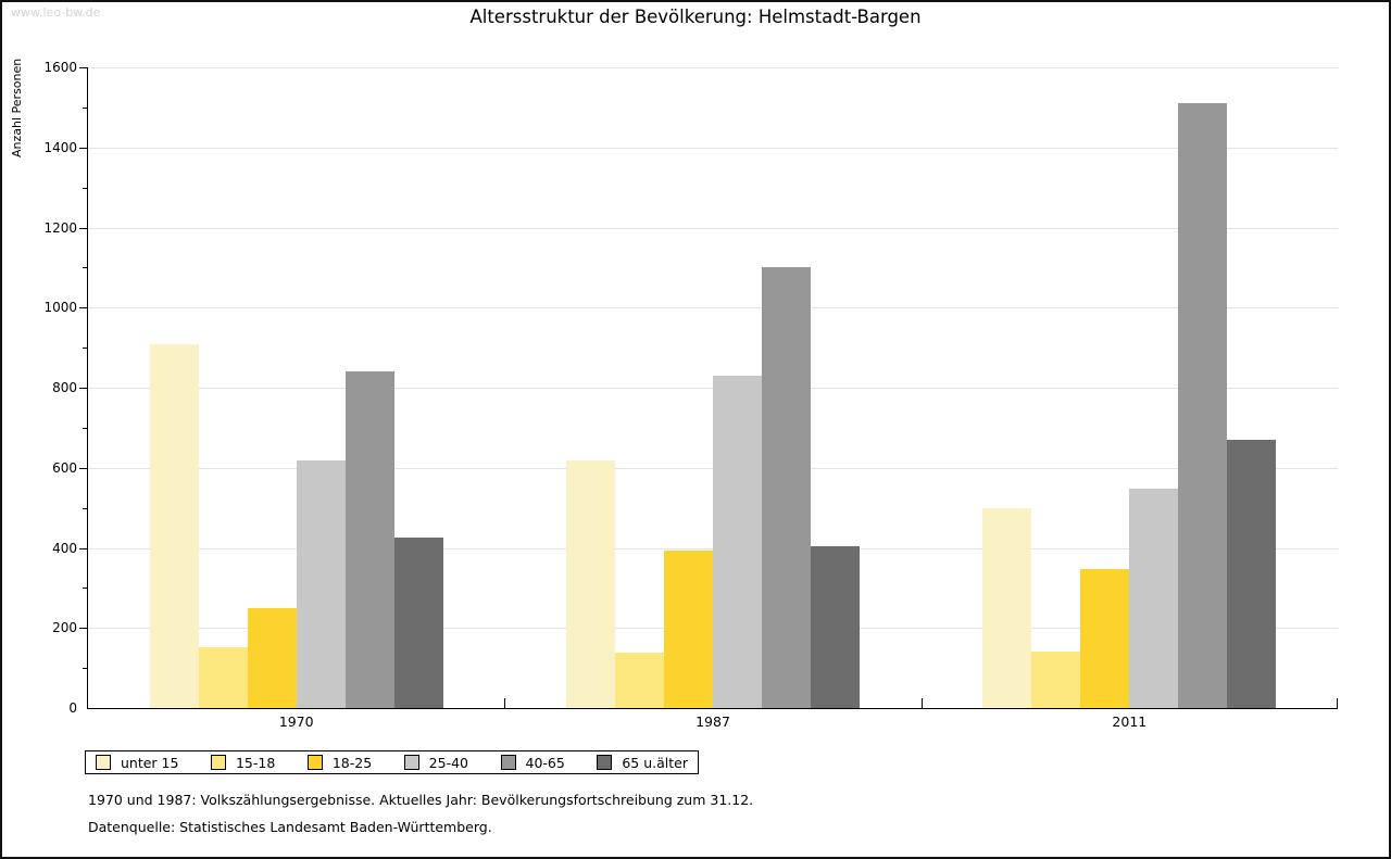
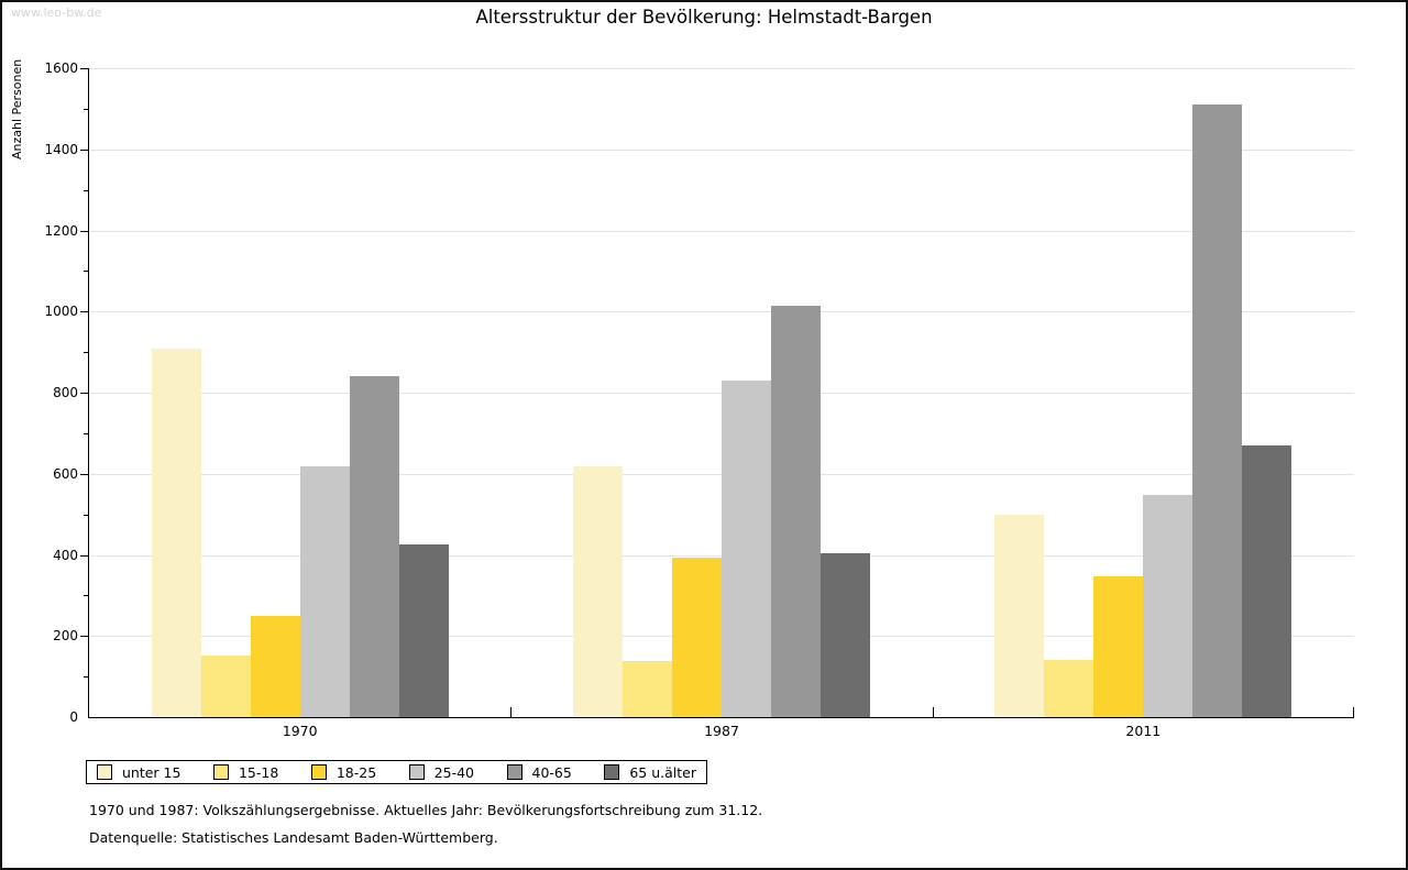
40-65/1987: 1100 -> 1010
